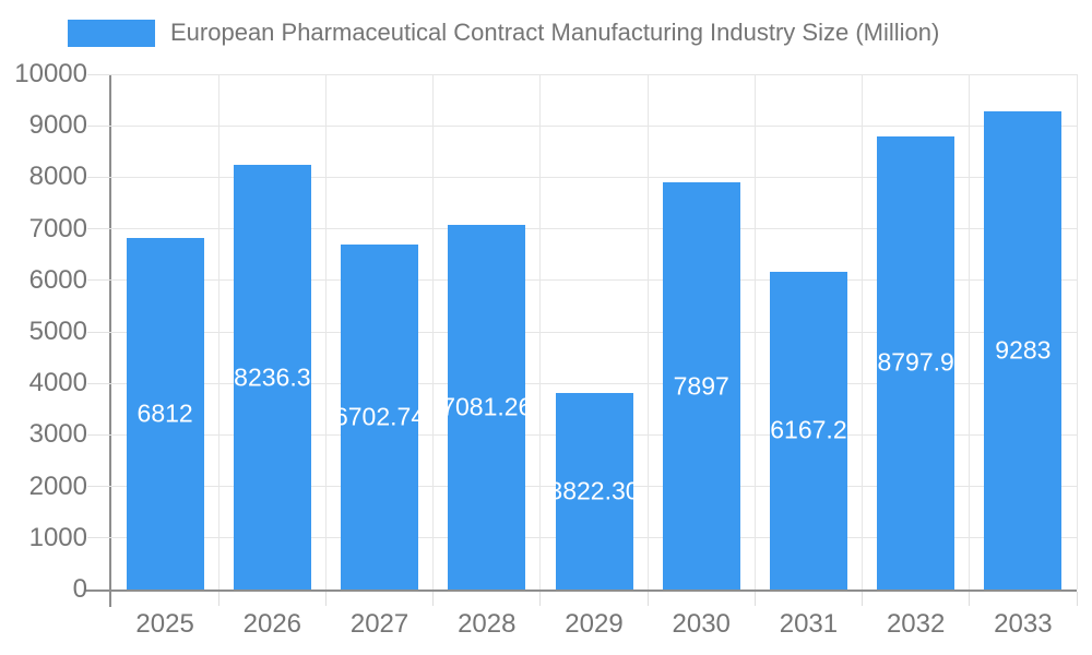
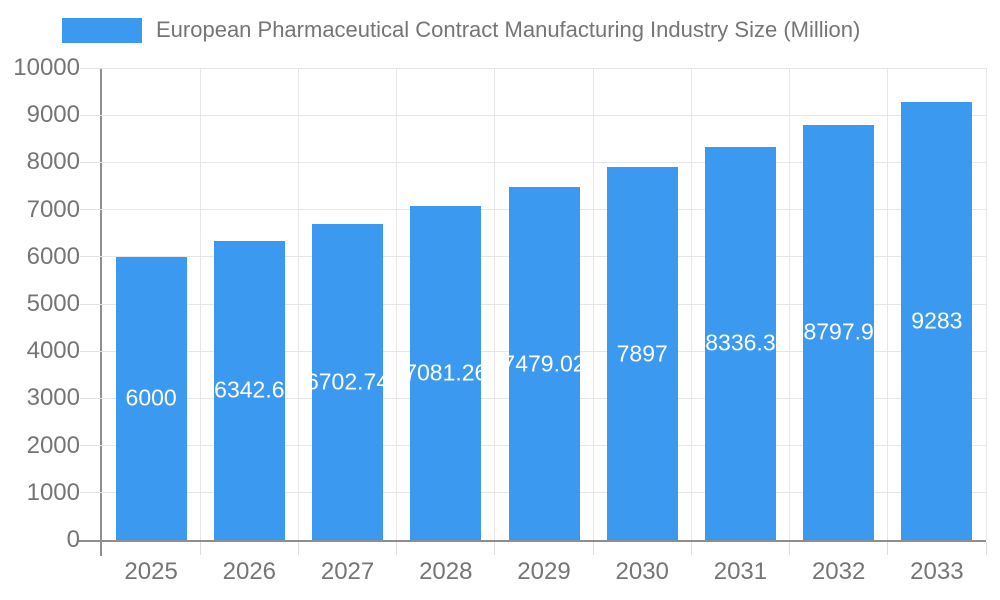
2025: 6812 -> 6000
2026: 8236.3 -> 6342.6
2029: 3822.30 -> 7479.02
2031: 6167.2 -> 8336.3
